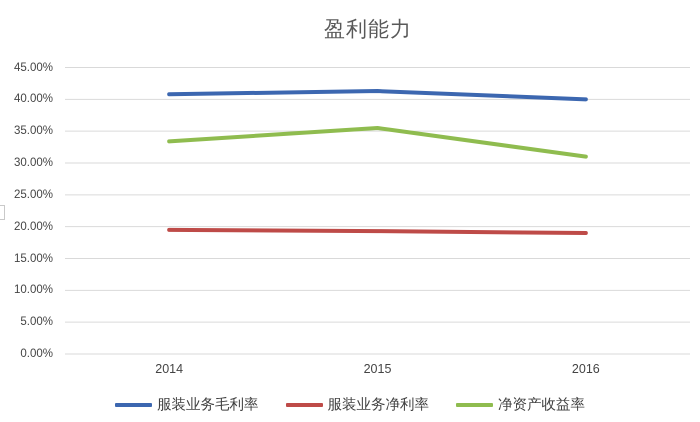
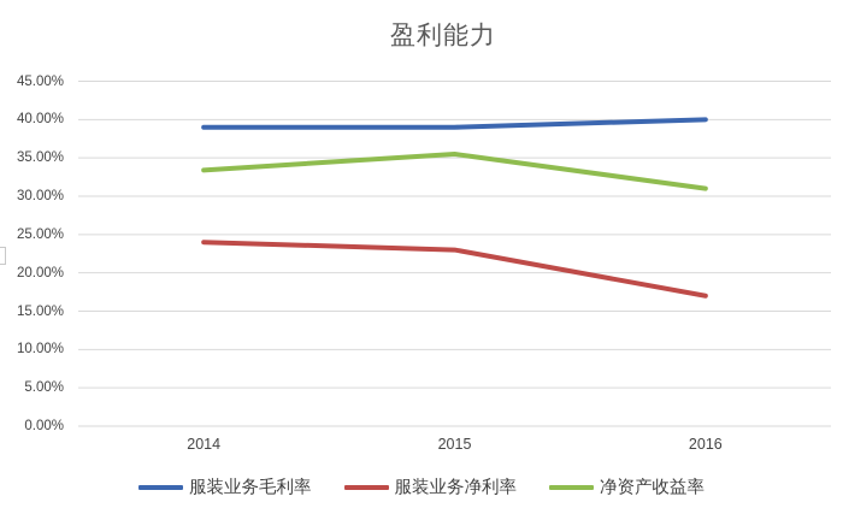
服装业务毛利率/2014: 41% -> 39%
服装业务净利率/2014: 20% -> 24%
服装业务毛利率/2015: 41% -> 39%
服装业务净利率/2015: 19% -> 23%
服装业务净利率/2016: 19% -> 17%
